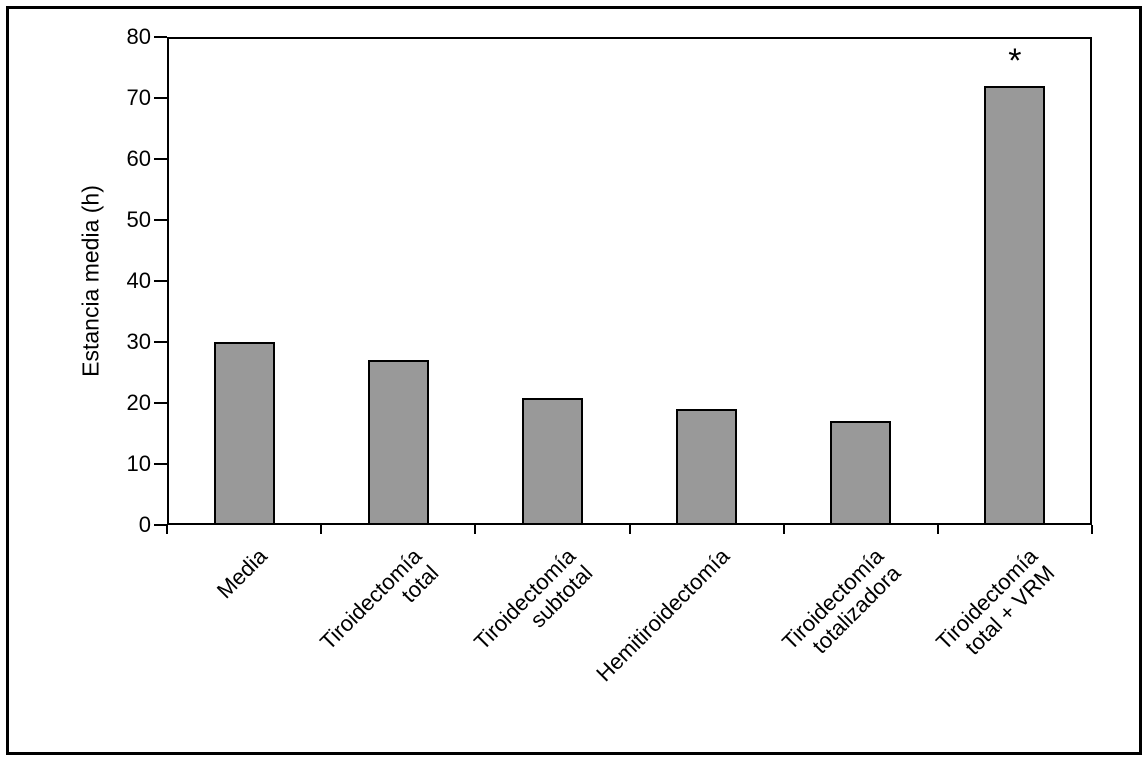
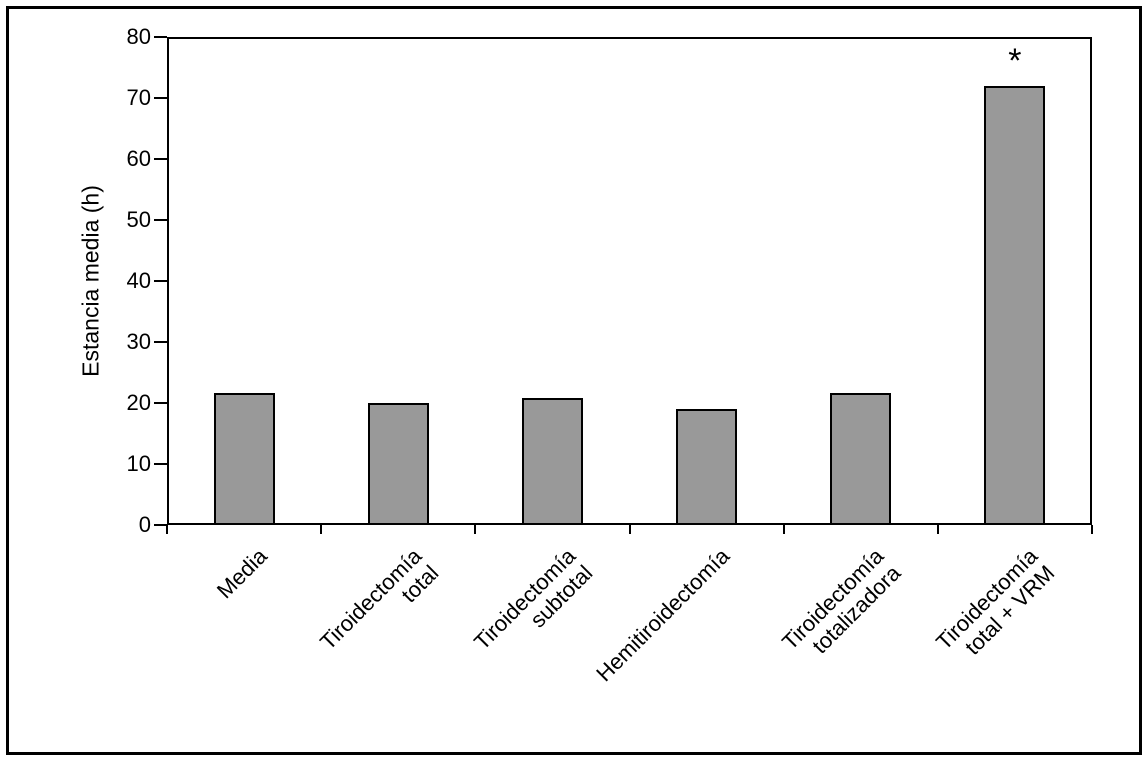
Media: 30 -> 22
Tiroidectomía total: 27 -> 20
Tiroidectomía totalizadora: 17 -> 22
